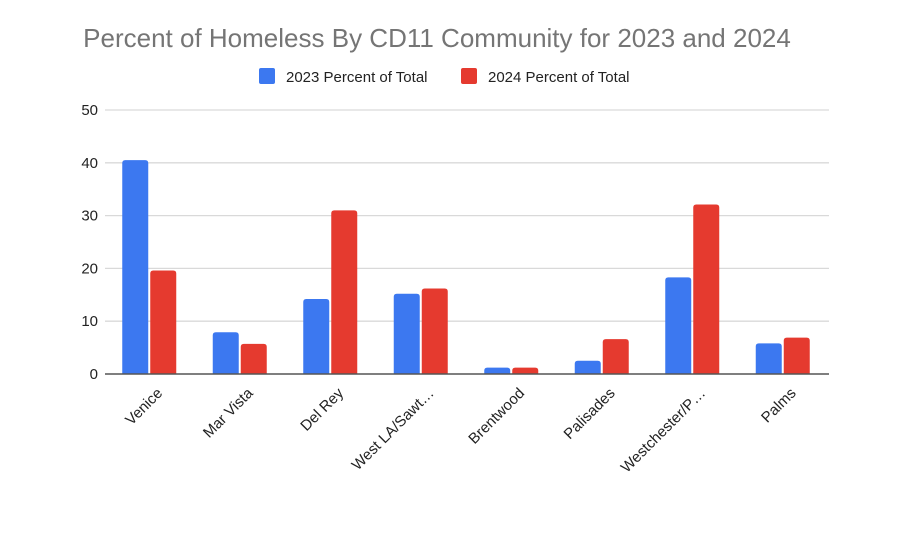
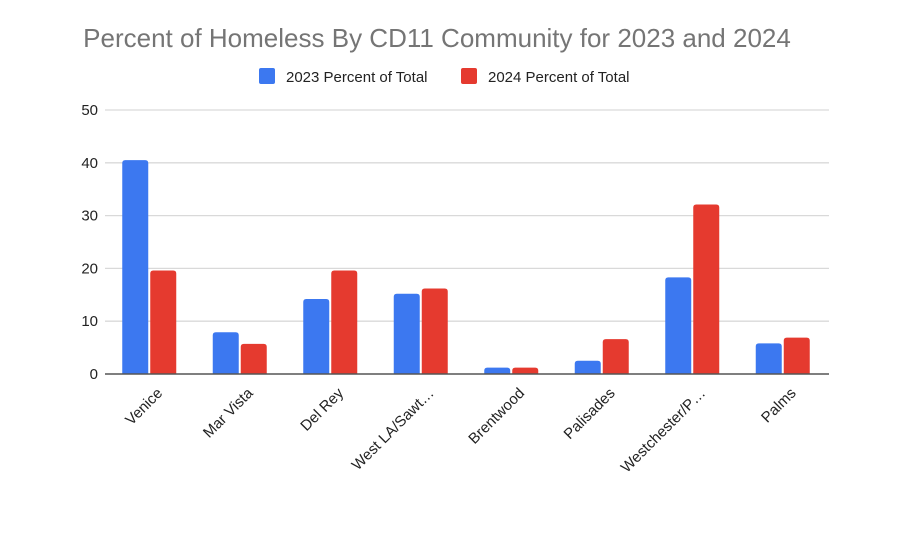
2024 Percent of Total/Del Rey: 31 -> 20
